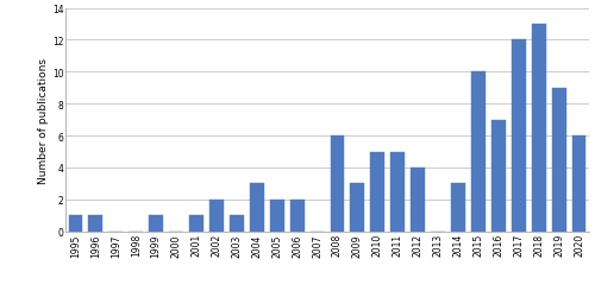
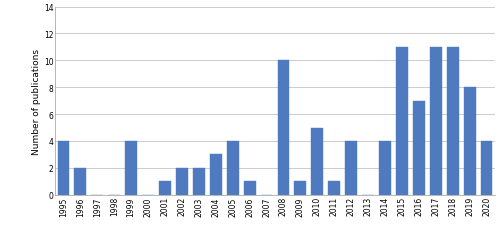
1995: 1 -> 4
1996: 1 -> 2
1999: 1 -> 4
2003: 1 -> 2
2005: 2 -> 4
2006: 2 -> 1
2008: 6 -> 10
2009: 3 -> 1
2011: 5 -> 1
2014: 3 -> 4
2015: 10 -> 11
2017: 12 -> 11
2018: 13 -> 11
2019: 9 -> 8
2020: 6 -> 4
